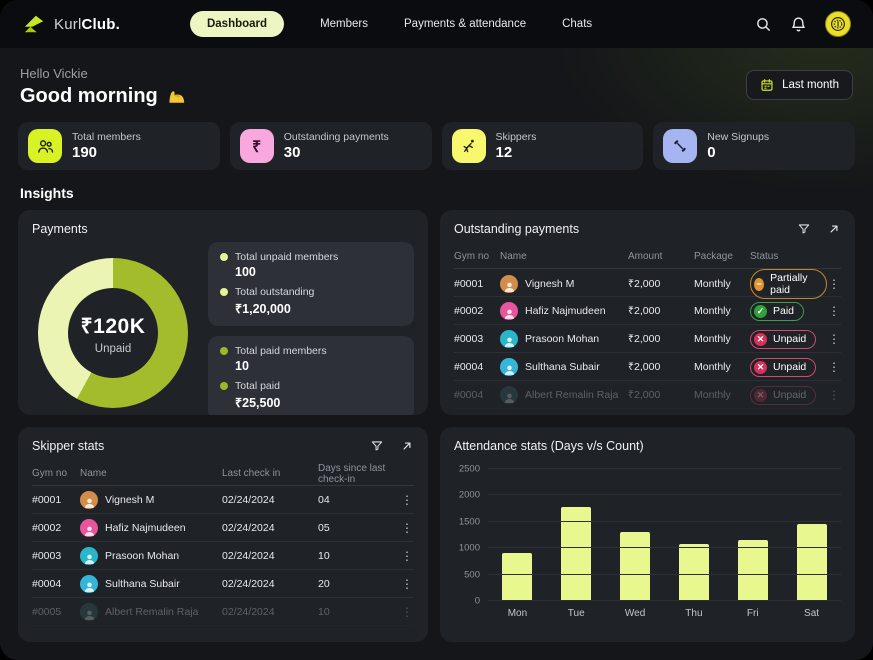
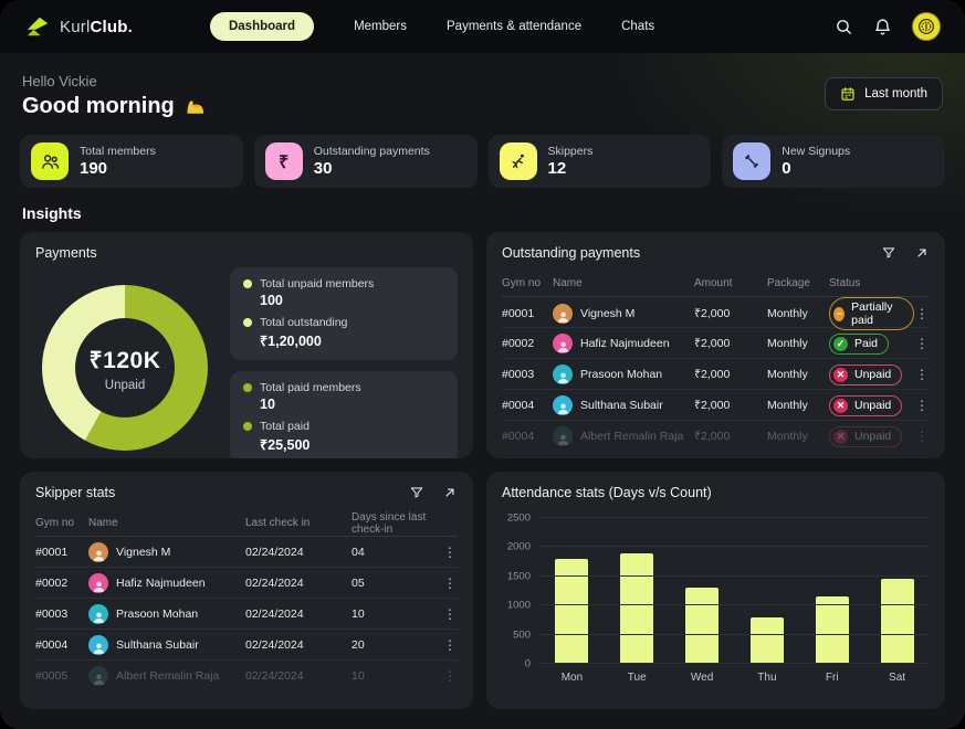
Mon: 900 -> 1800
Tue: 1800 -> 1900
Thu: 1100 -> 800
